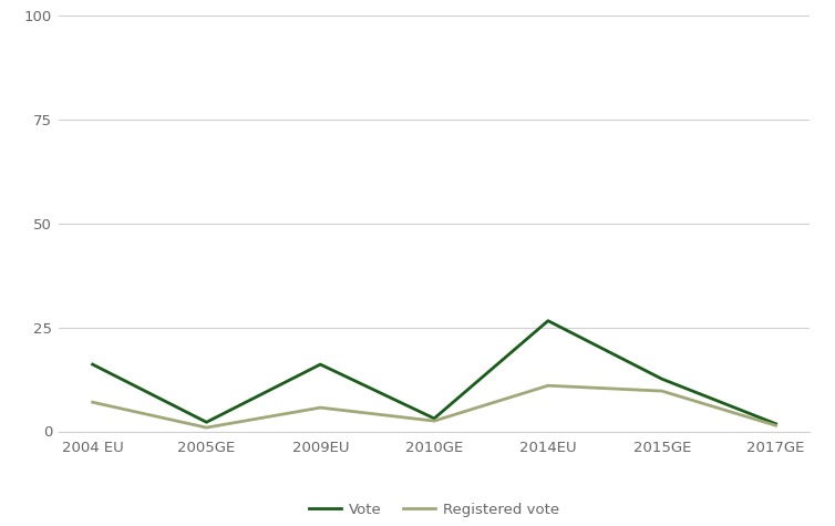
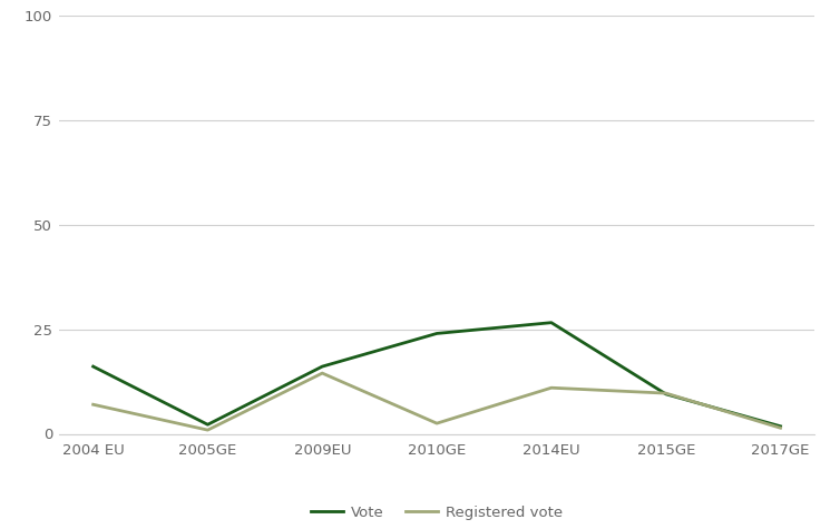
Registered vote/2009EU: 5.7 -> 14.5
Vote/2010GE: 3.1 -> 24.0
Vote/2015GE: 12.6 -> 9.5
